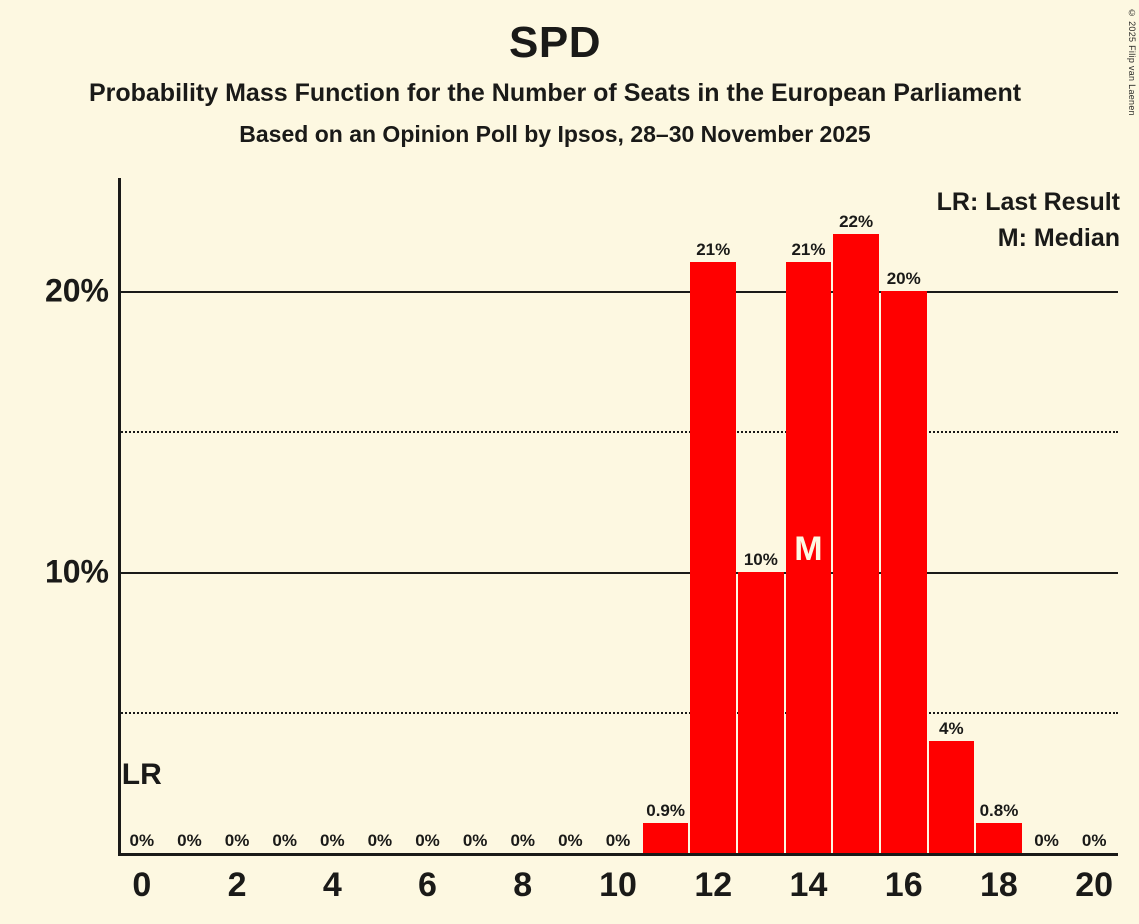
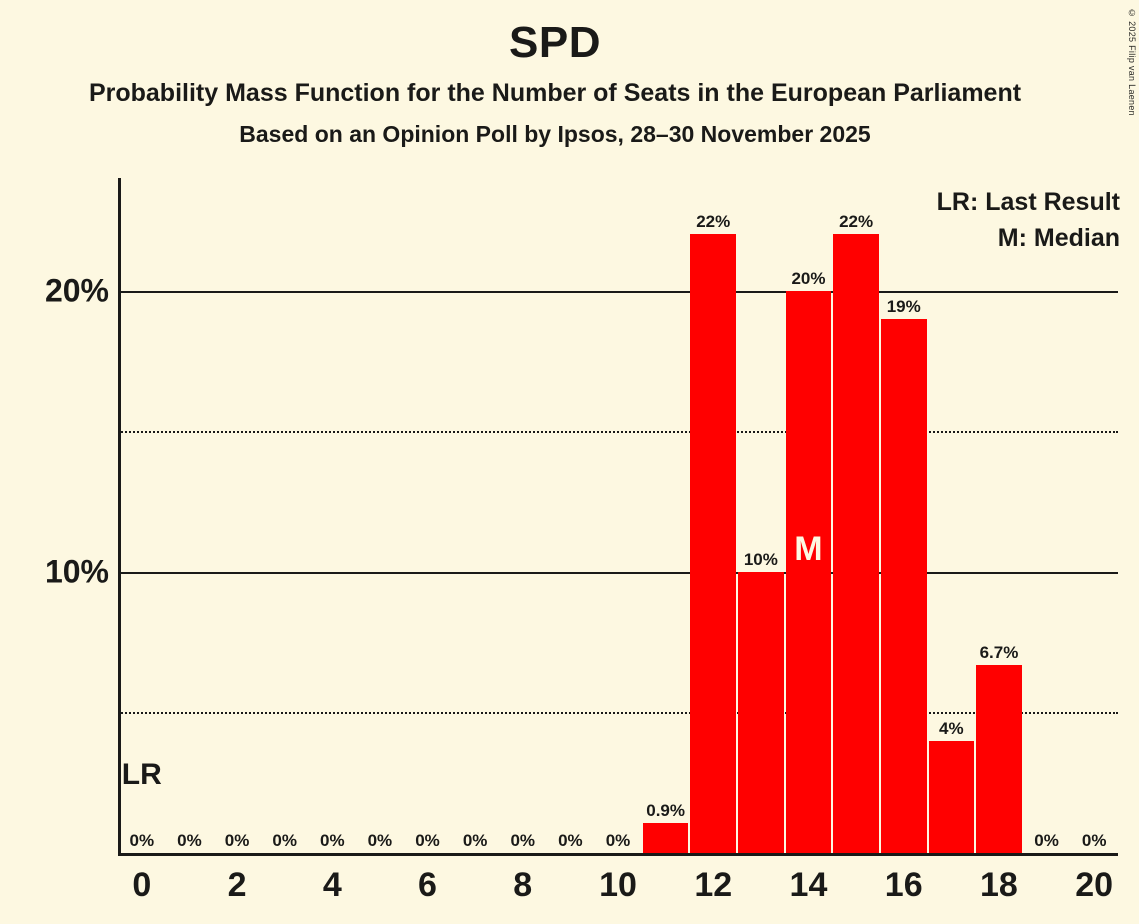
12: 21% -> 22%
14: 21% -> 20%
16: 20% -> 19%
18: 0.8% -> 6.7%
